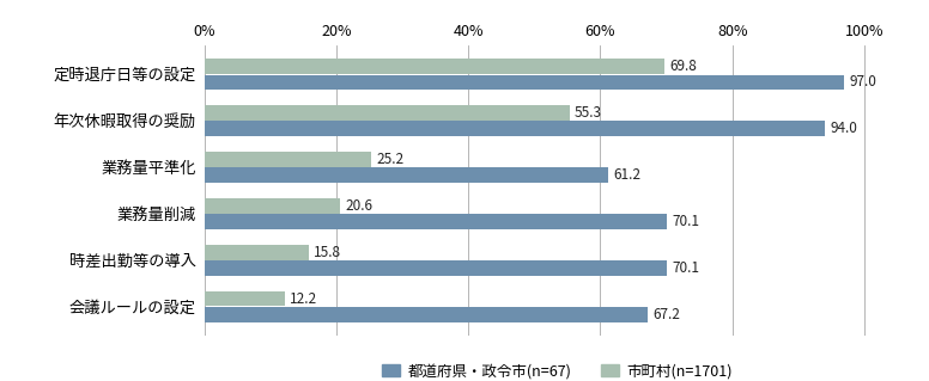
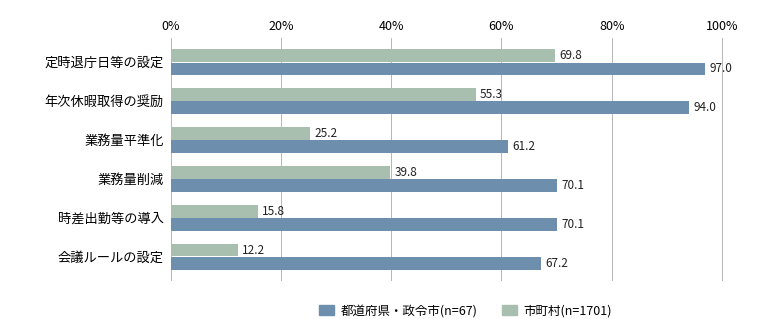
市町村(n=1701)/業務量削減: 20.6 -> 39.8
